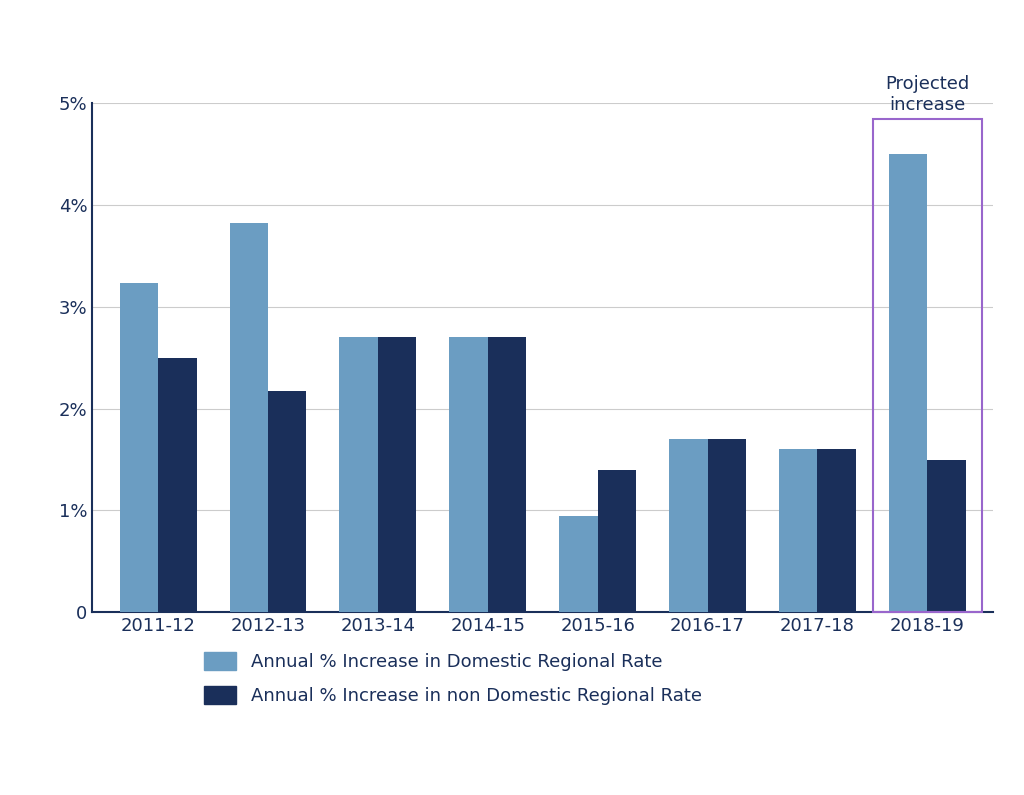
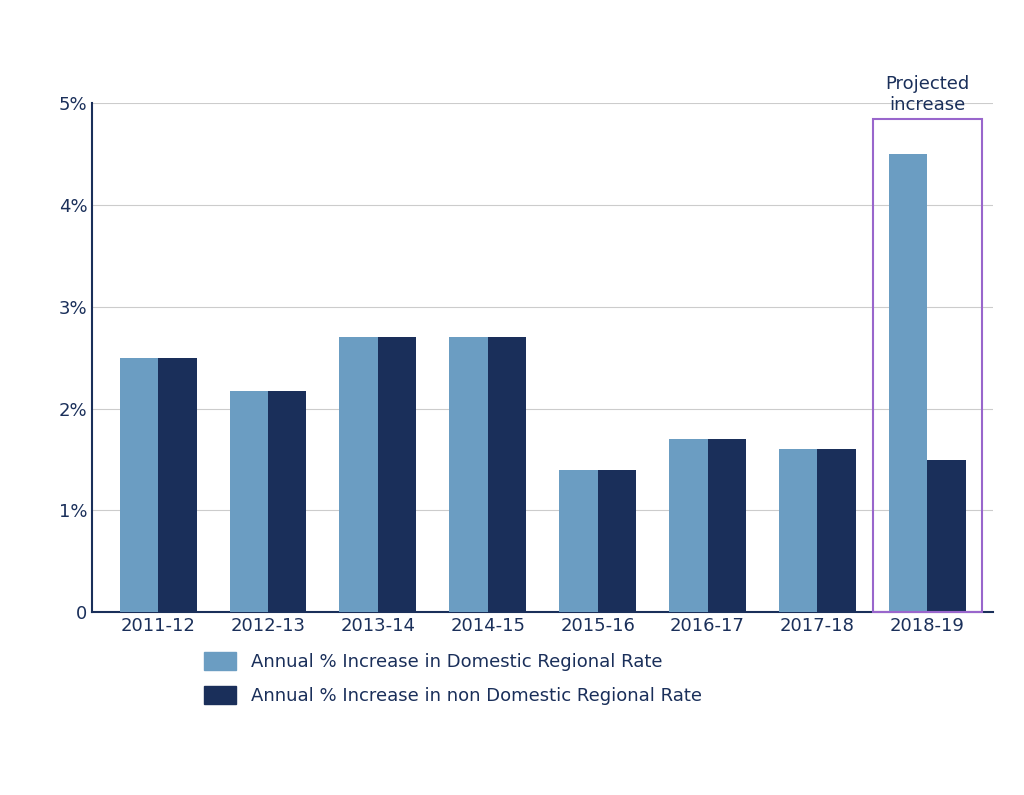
Annual % Increase in Domestic Regional Rate/2011-12: 3.23% -> 2.50%
Annual % Increase in Domestic Regional Rate/2012-13: 3.82% -> 2.17%
Annual % Increase in Domestic Regional Rate/2015-16: 0.94% -> 1.40%
